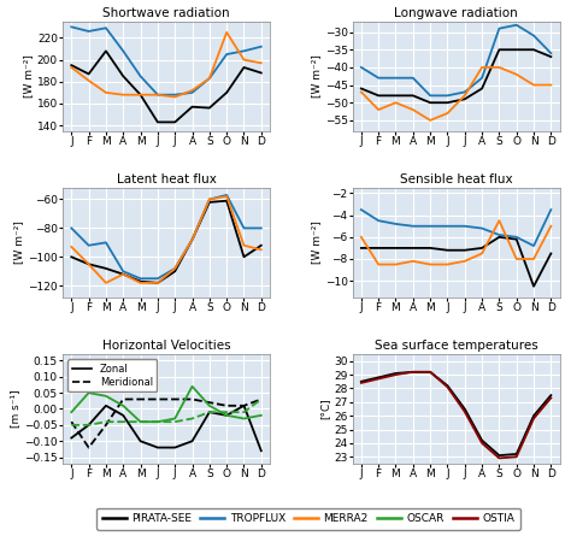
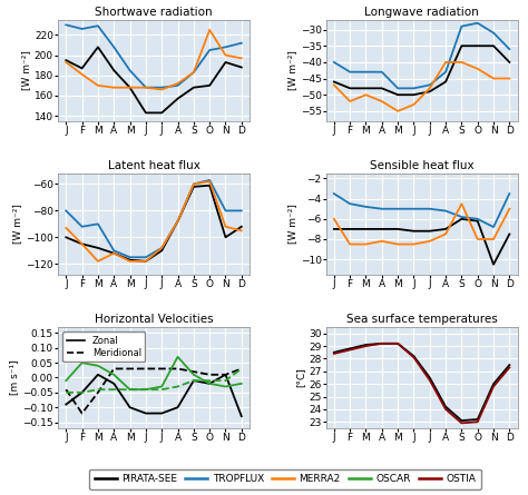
Shortwave radiation/PIRATA-SEE/S: 156 -> 168
Longwave radiation/PIRATA-SEE/D: -37 -> -40
